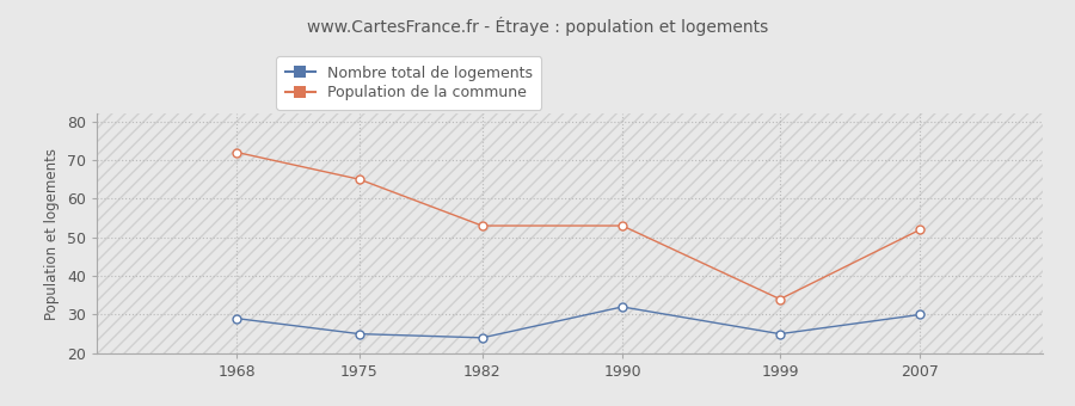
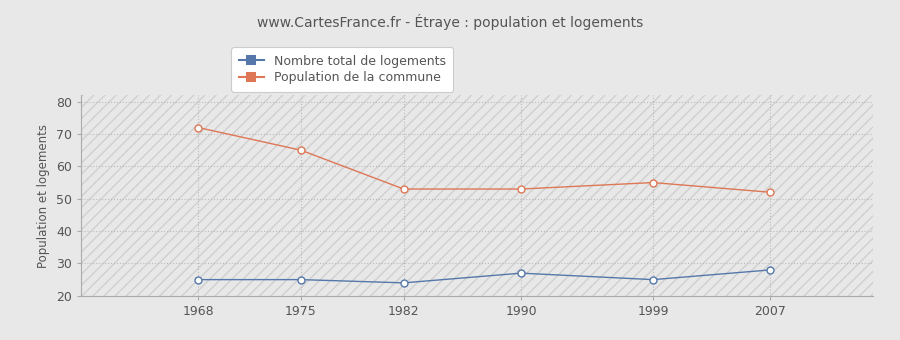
Nombre total de logements/1968: 29 -> 25
Nombre total de logements/1990: 32 -> 27
Population de la commune/1999: 34 -> 55
Nombre total de logements/2007: 30 -> 28
